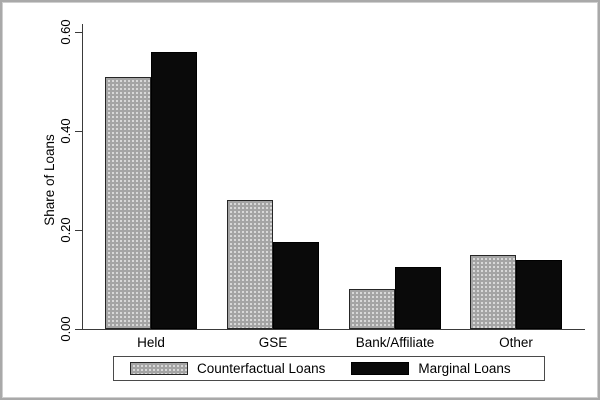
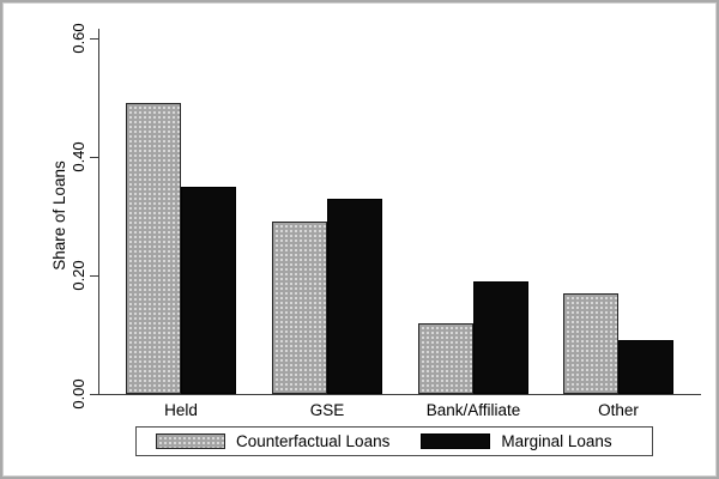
Counterfactual Loans/Held: 0.51 -> 0.49
Marginal Loans/Held: 0.56 -> 0.35
Counterfactual Loans/GSE: 0.26 -> 0.29
Marginal Loans/GSE: 0.17 -> 0.33
Counterfactual Loans/Bank/Affiliate: 0.08 -> 0.12
Marginal Loans/Bank/Affiliate: 0.12 -> 0.19
Counterfactual Loans/Other: 0.15 -> 0.17
Marginal Loans/Other: 0.14 -> 0.09
